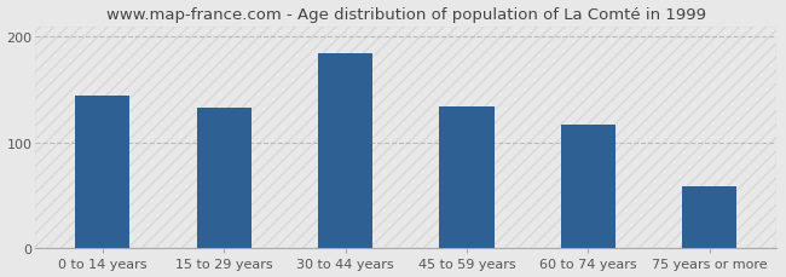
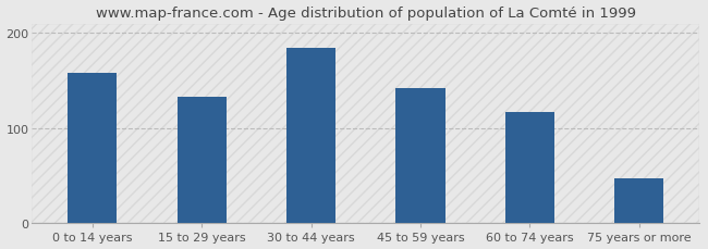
0 to 14 years: 144 -> 158
45 to 59 years: 134 -> 142
75 years or more: 58 -> 47
